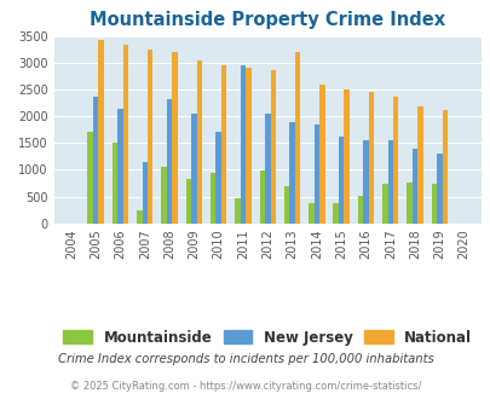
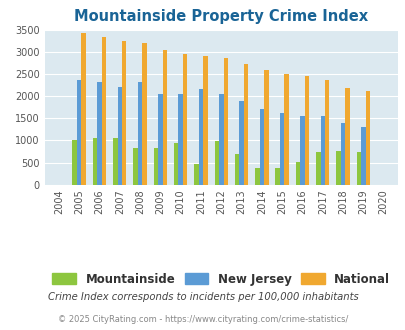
Mountainside/2005: 1700 -> 1020
Mountainside/2006: 1500 -> 1060
New Jersey/2006: 2150 -> 2320
Mountainside/2007: 250 -> 1060
New Jersey/2007: 1150 -> 2200
Mountainside/2008: 1050 -> 840
New Jersey/2010: 1700 -> 2060
New Jersey/2011: 2950 -> 2160
National/2013: 3200 -> 2730
New Jersey/2014: 1850 -> 1710
